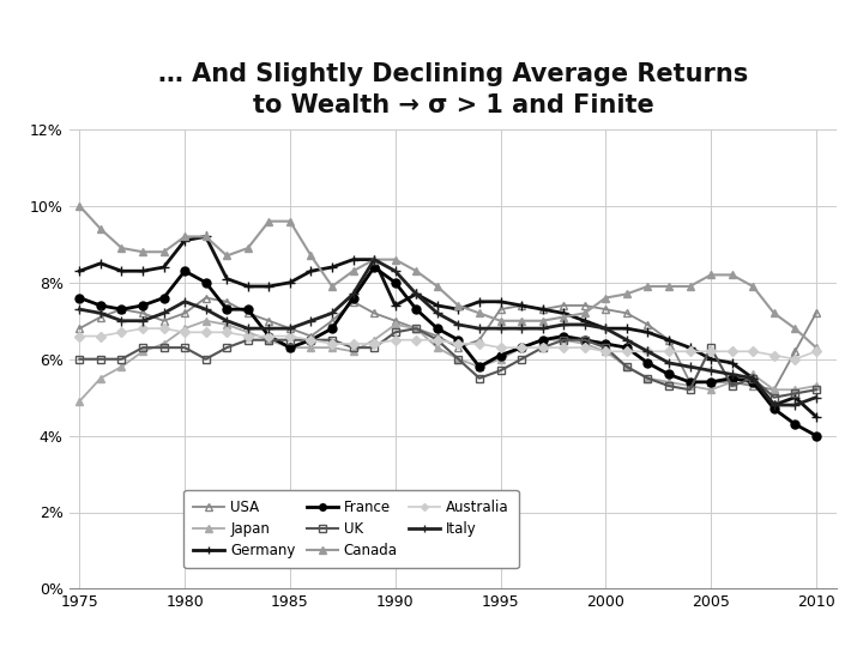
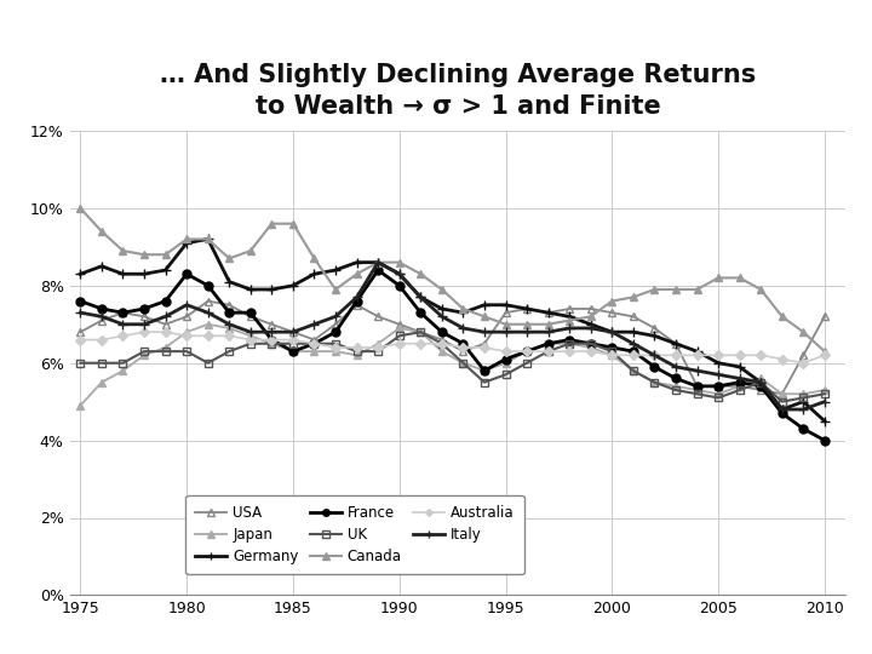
Germany/1990: 7.4% -> 8.3%
UK/2005: 6.3% -> 5.1%
